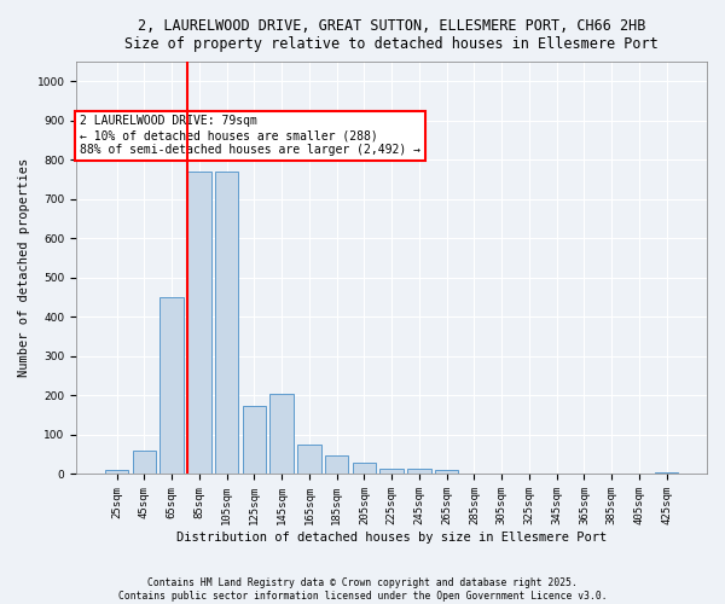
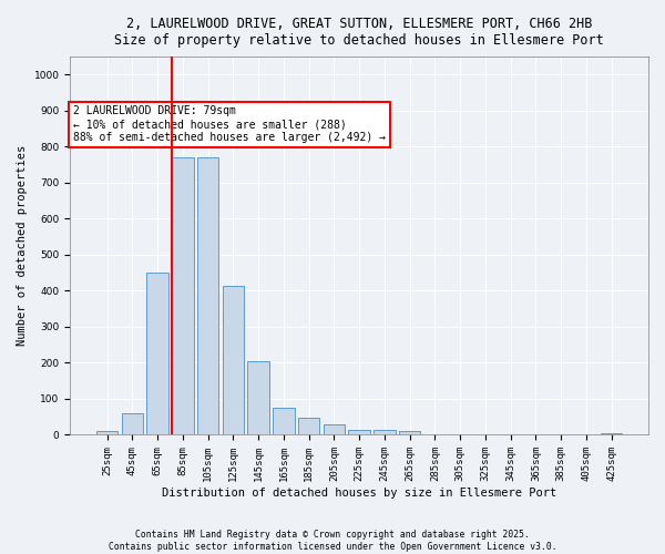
125sqm: 175 -> 415
